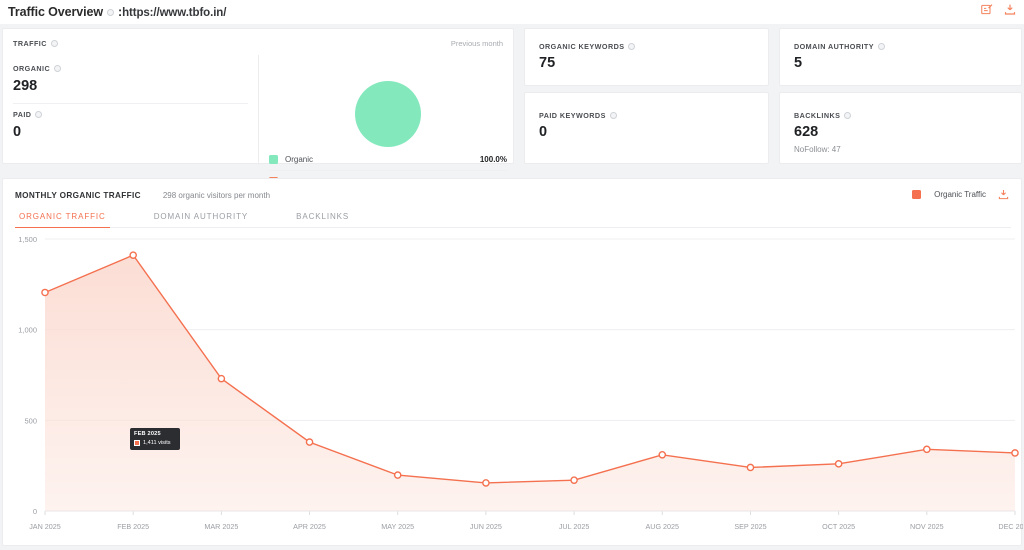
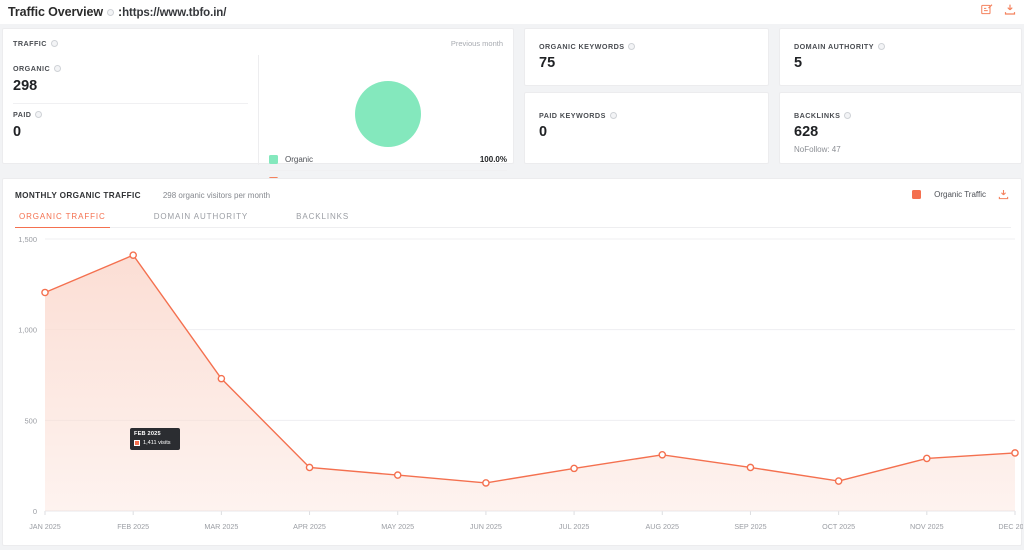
APR 2025: 380 -> 240
JUL 2025: 170 -> 240
OCT 2025: 260 -> 160
NOV 2025: 340 -> 290
